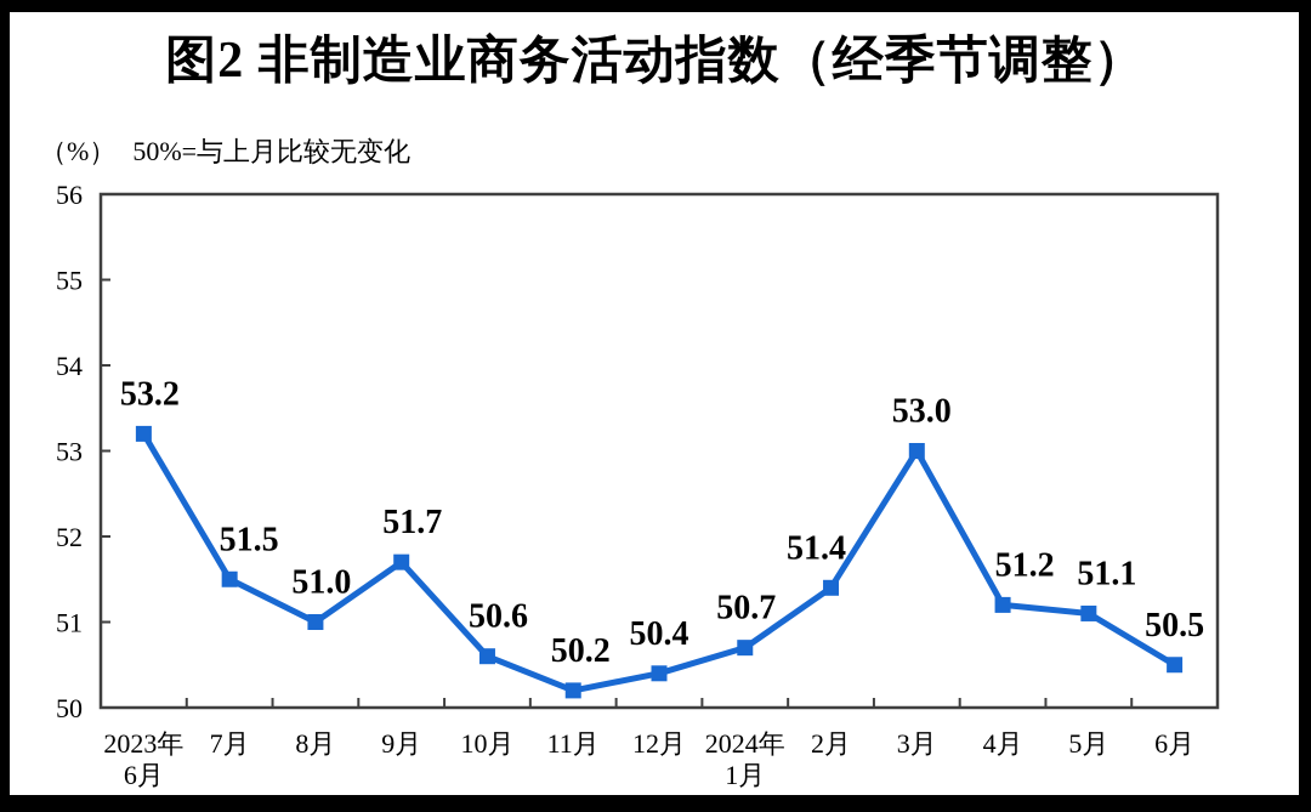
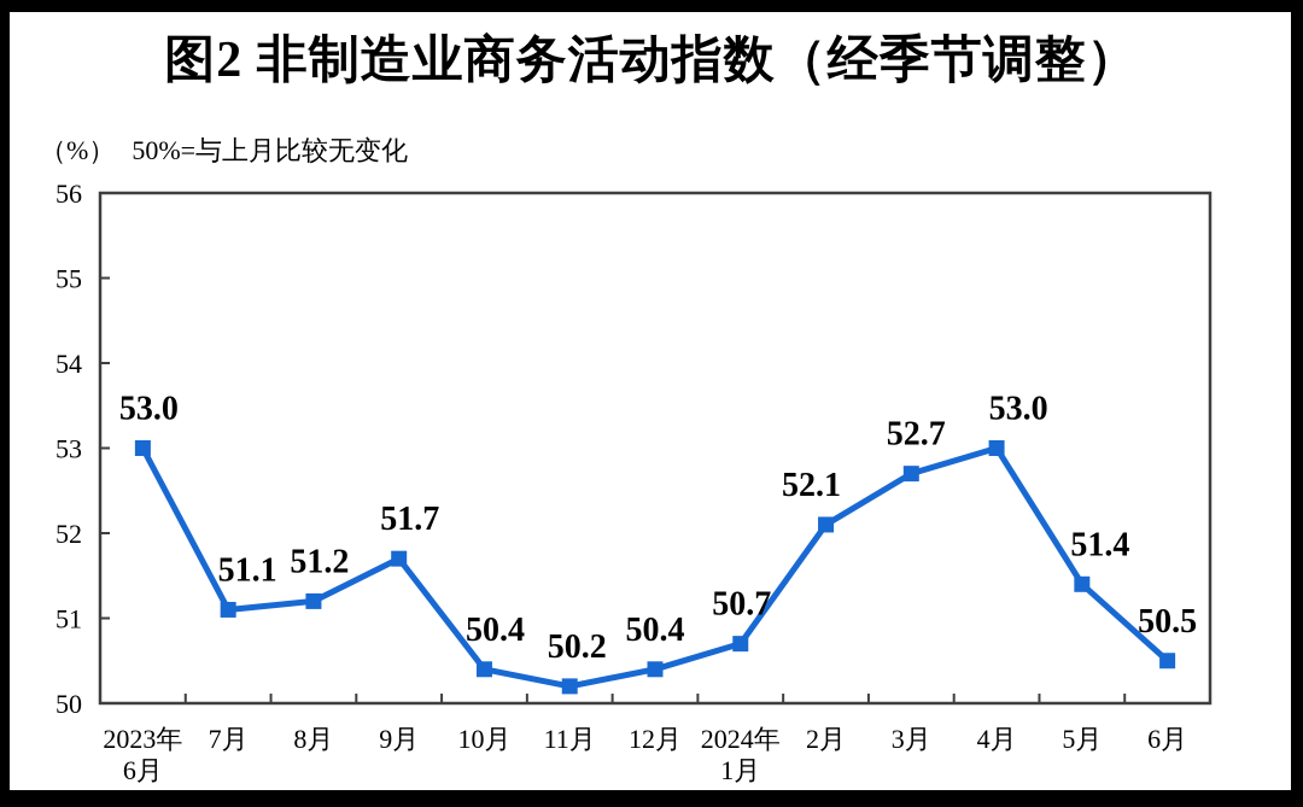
2023年 6月: 53.2 -> 53.0
7月: 51.5 -> 51.1
8月: 51.0 -> 51.2
10月: 50.6 -> 50.4
2月: 51.4 -> 52.1
3月: 53.0 -> 52.7
4月: 51.2 -> 53.0
5月: 51.1 -> 51.4
